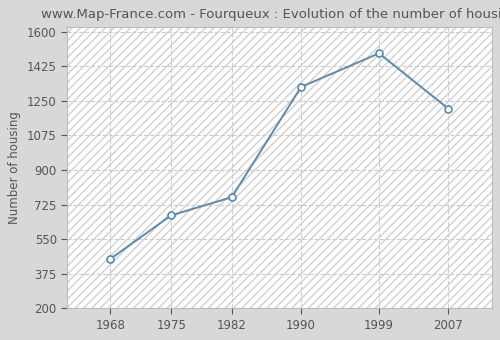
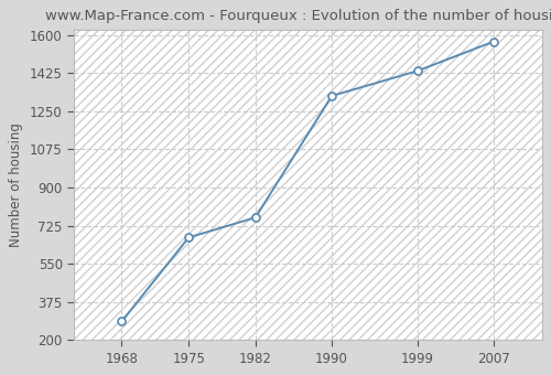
1968: 450 -> 280
1999: 1490 -> 1440
2007: 1210 -> 1570
